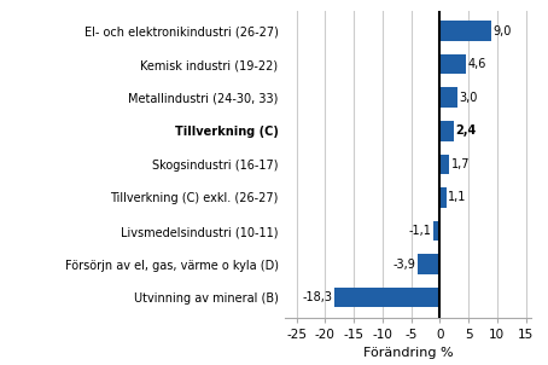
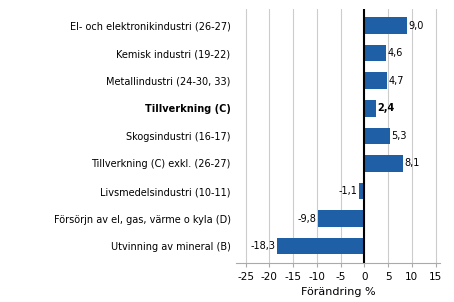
Metallindustri (24-30, 33): 3,0 -> 4,7
Skogsindustri (16-17): 1,7 -> 5,3
Tillverkning (C) exkl. (26-27): 1,1 -> 8,1
Försörjn av el, gas, värme o kyla (D): -3,9 -> -9,8
